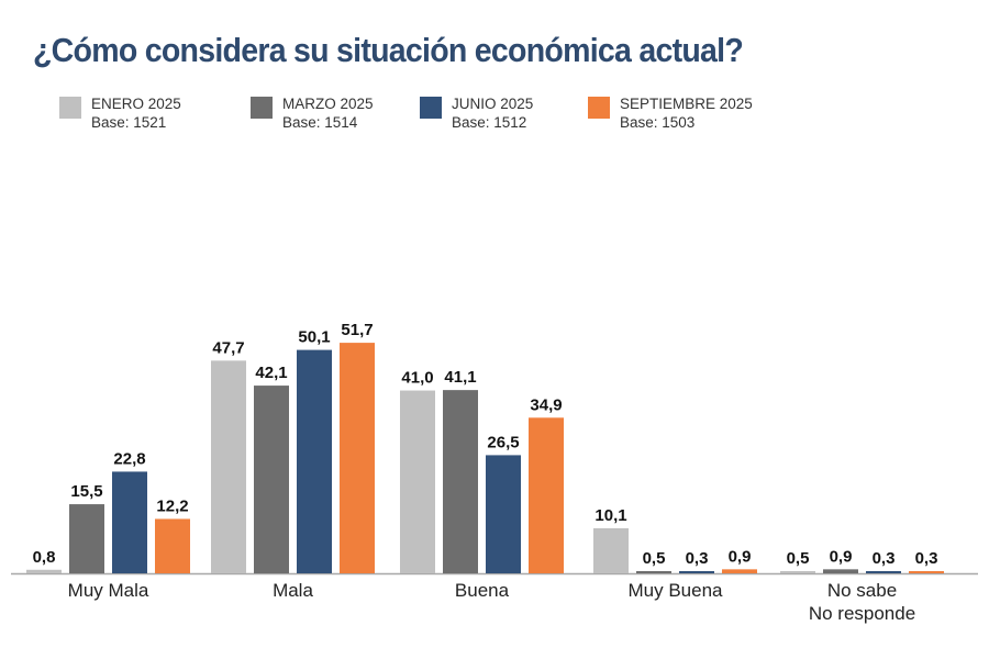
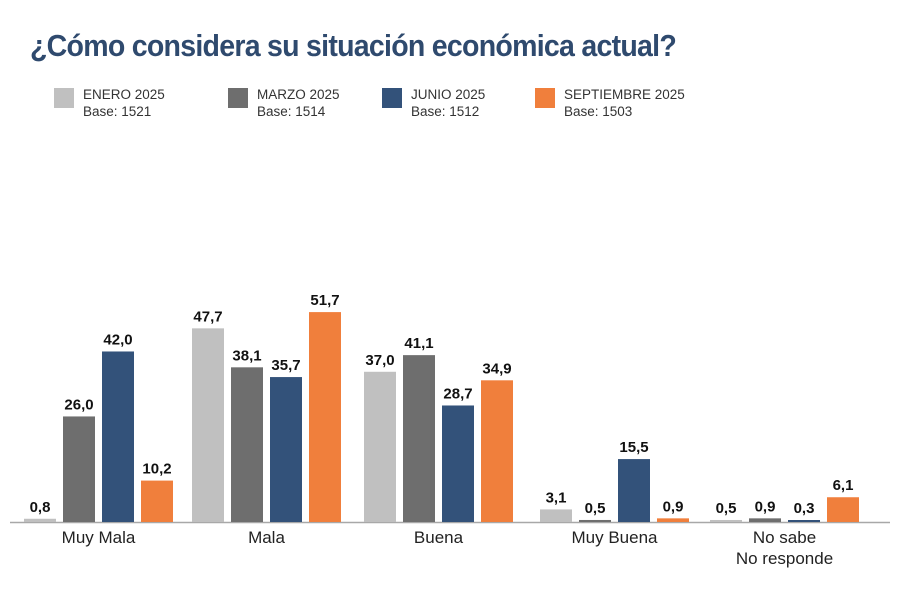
MARZO 2025/Muy Mala: 15,5 -> 26,0
JUNIO 2025/Muy Mala: 22,8 -> 42,0
SEPTIEMBRE 2025/Muy Mala: 12,2 -> 10,2
MARZO 2025/Mala: 42,1 -> 38,1
JUNIO 2025/Mala: 50,1 -> 35,7
ENERO 2025/Buena: 41,0 -> 37,0
JUNIO 2025/Buena: 26,5 -> 28,7
ENERO 2025/Muy Buena: 10,1 -> 3,1
JUNIO 2025/Muy Buena: 0,3 -> 15,5
SEPTIEMBRE 2025/No sabe No responde: 0,3 -> 6,1
